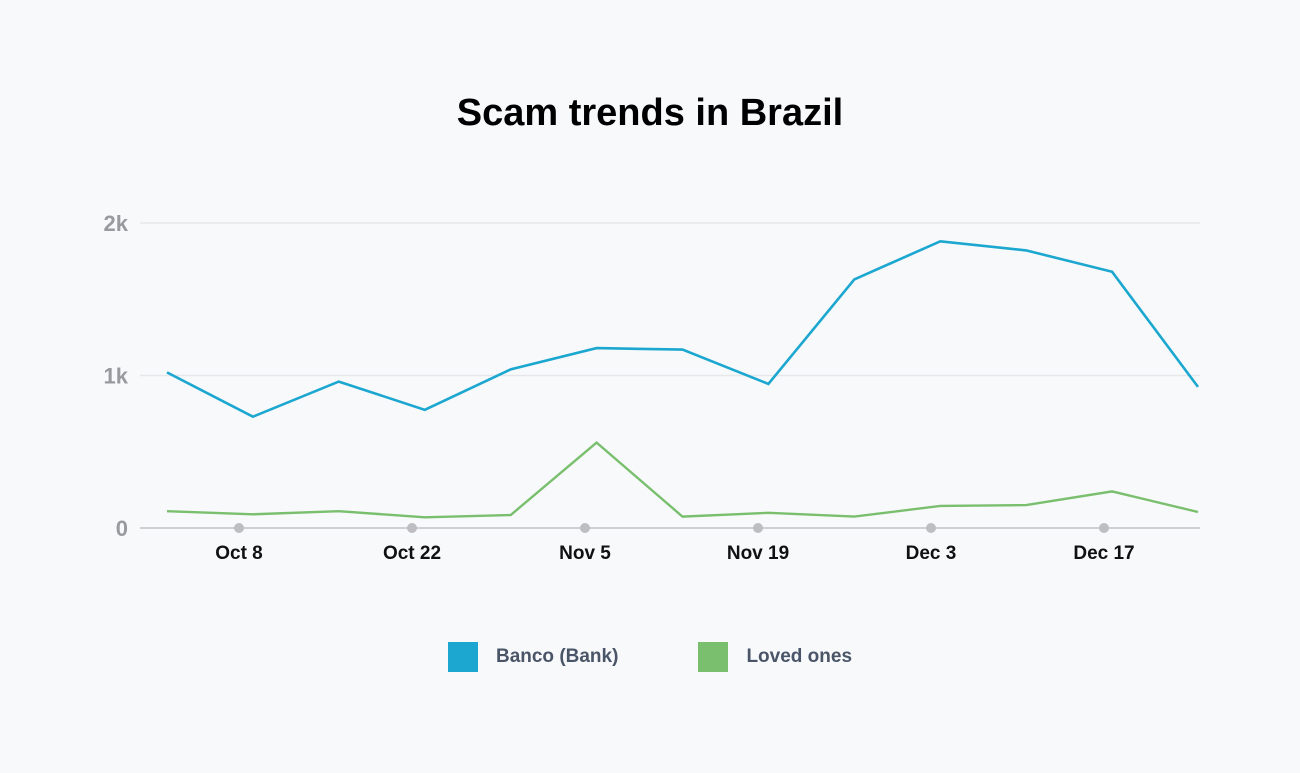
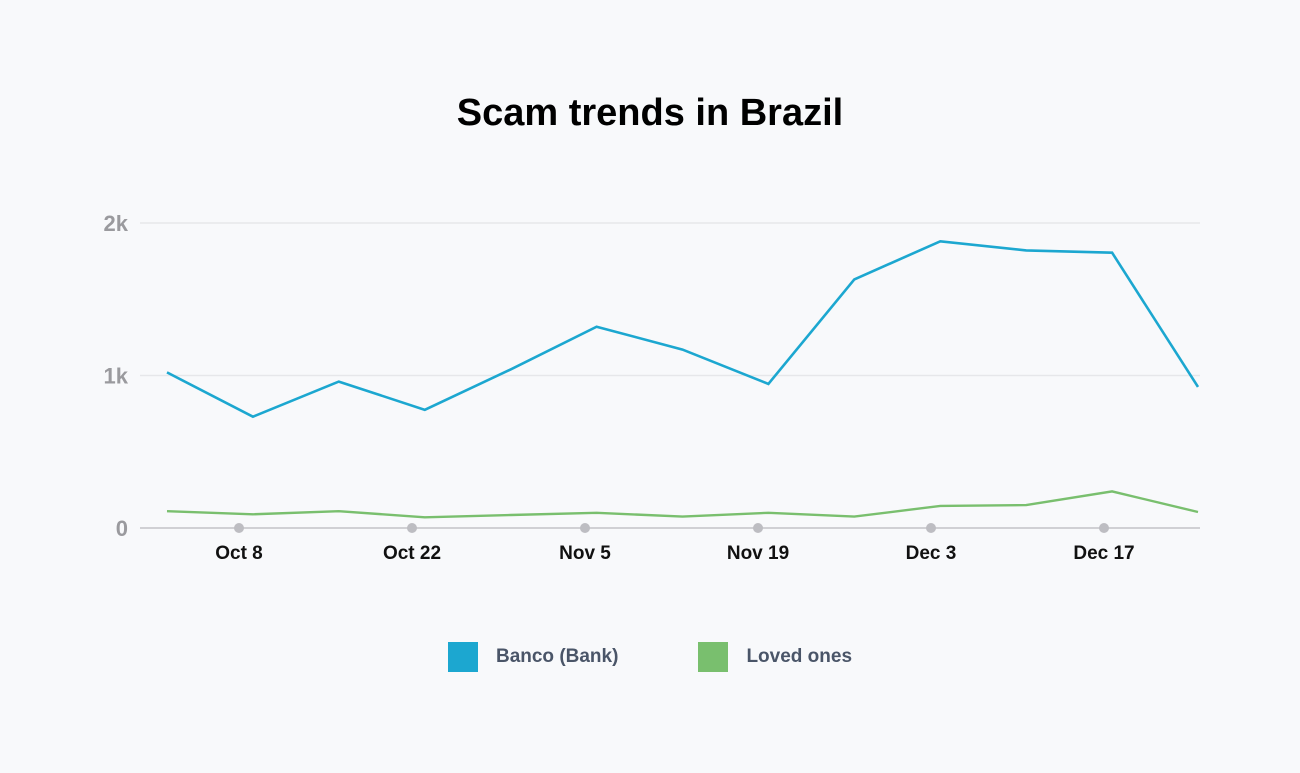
Banco (Bank)/Nov 5: 1.18k -> 1.32k
Loved ones/Nov 5: 0.56k -> 0.10k
Banco (Bank)/Dec 17: 1.68k -> 1.80k
